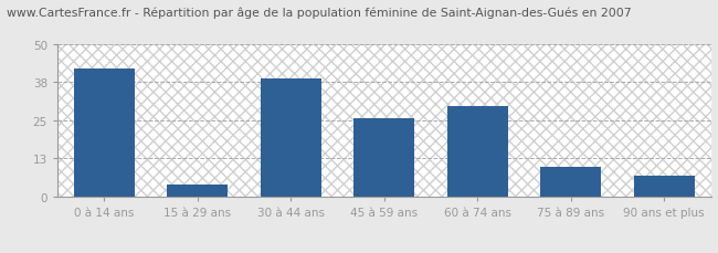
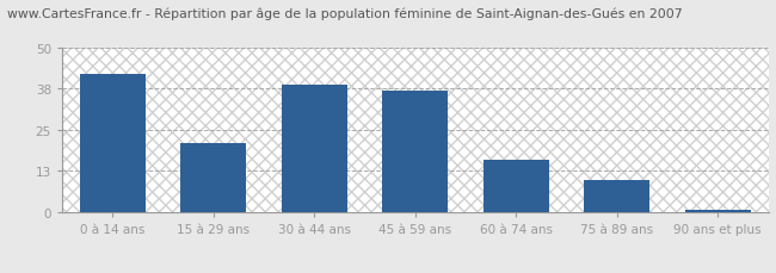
15 à 29 ans: 4 -> 21
45 à 59 ans: 26 -> 37
60 à 74 ans: 30 -> 16
90 ans et plus: 7 -> 1
